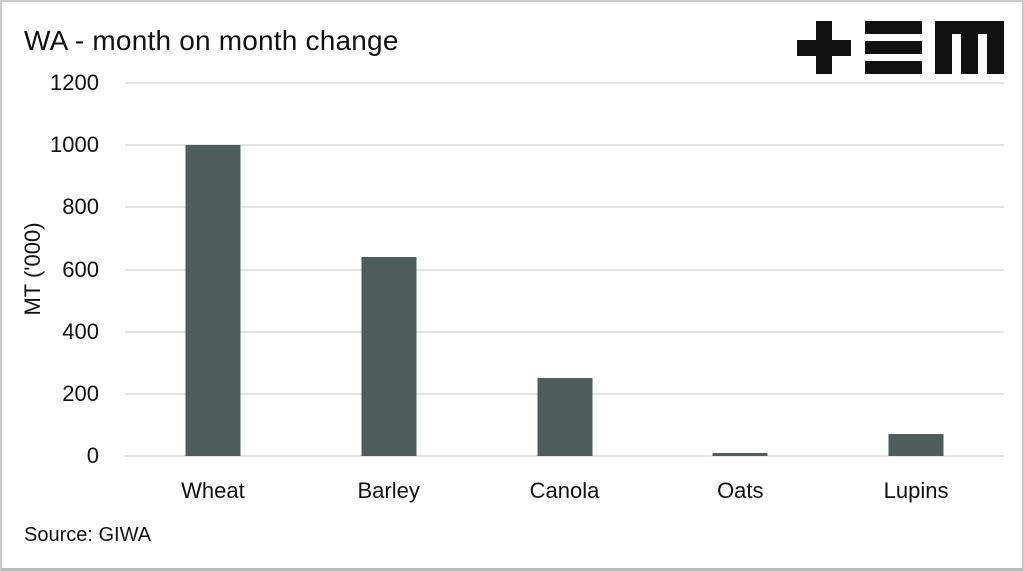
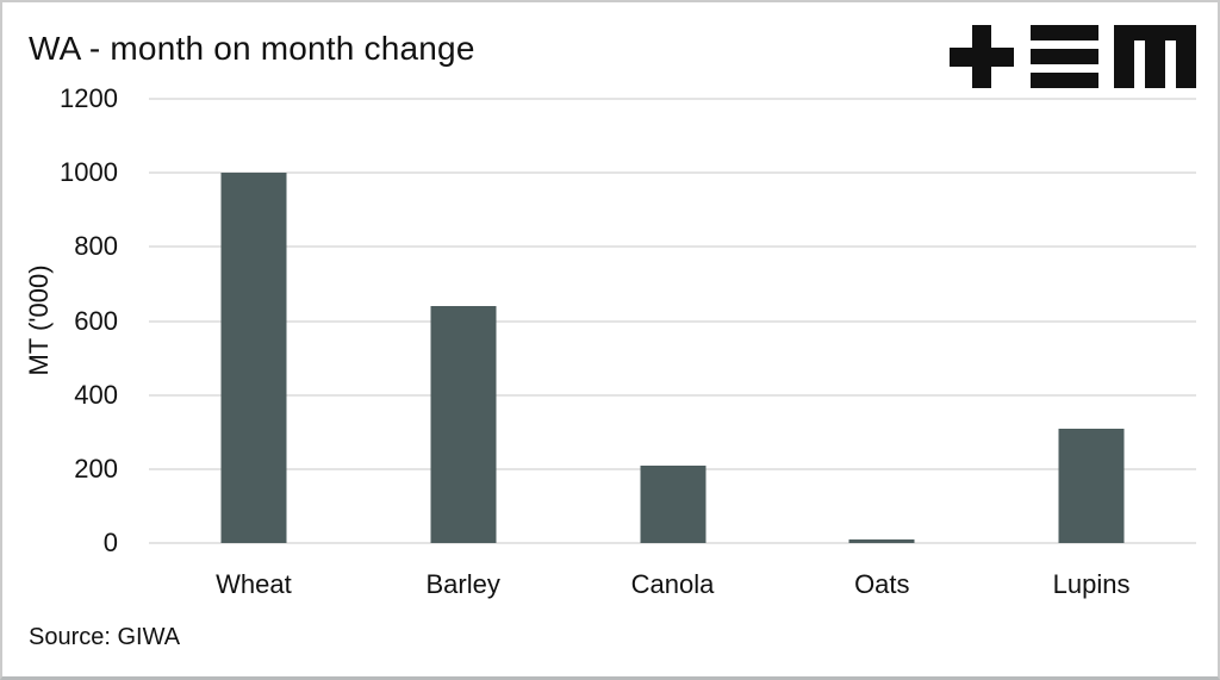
Canola: 250 -> 210
Lupins: 70 -> 310
